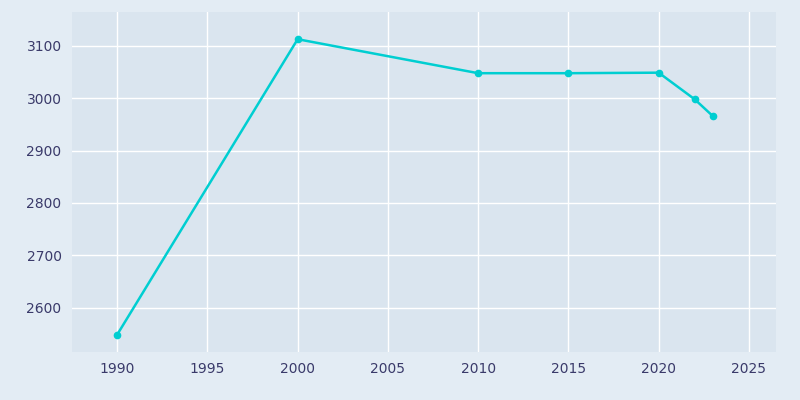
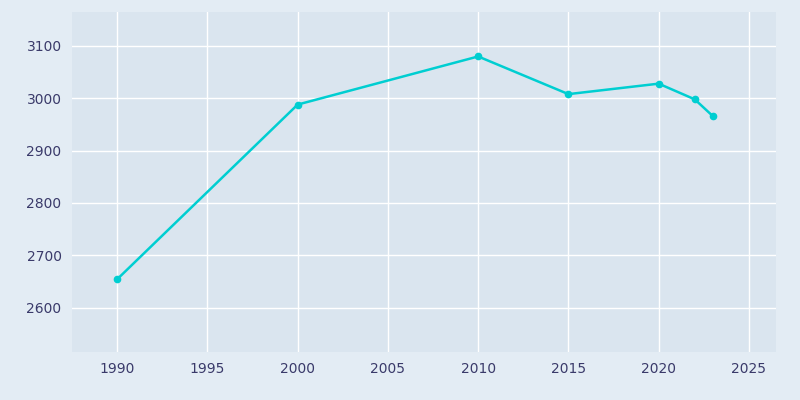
1990: 2548 -> 2654
2000: 3113 -> 2988
2010: 3048 -> 3080
2015: 3048 -> 3008
2020: 3049 -> 3028
